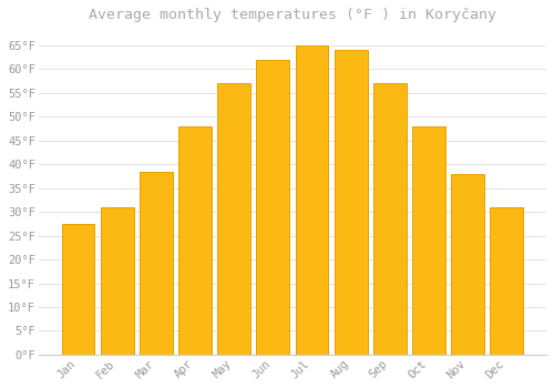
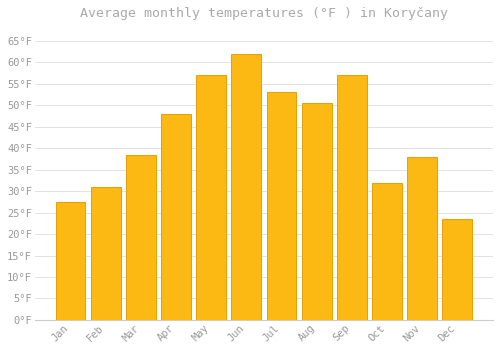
Jul: 65.0°F -> 53.0°F
Aug: 64.0°F -> 50.5°F
Oct: 48.0°F -> 32.0°F
Dec: 31.0°F -> 23.5°F
